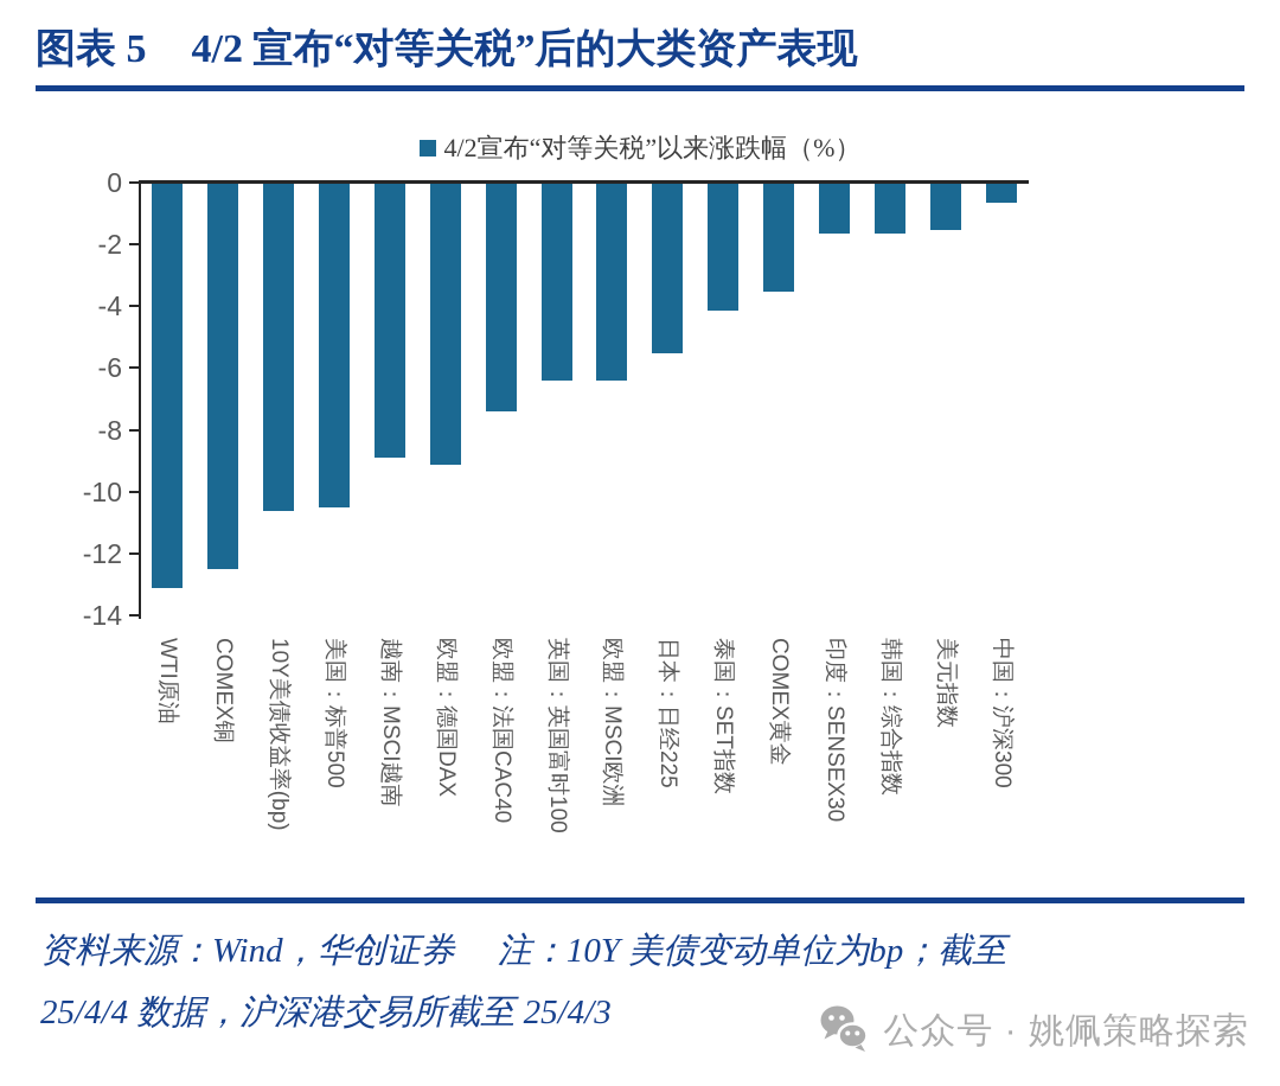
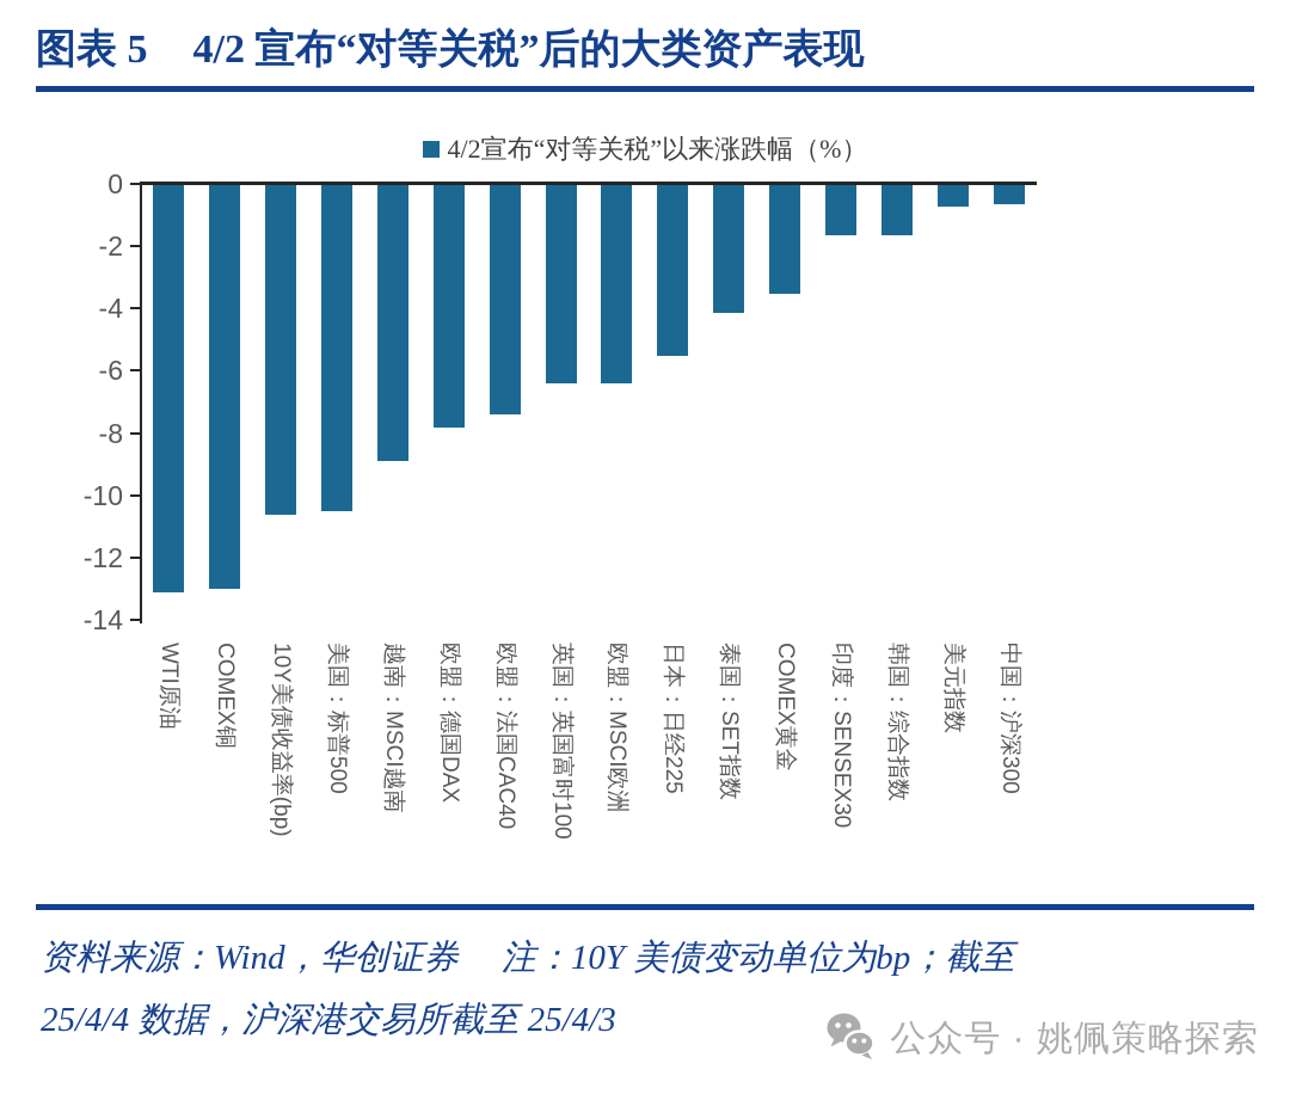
COMEX铜: -12.5 -> -13.0
欧盟：德国DAX: -9.1 -> -7.8
美元指数: -1.5 -> -0.7
